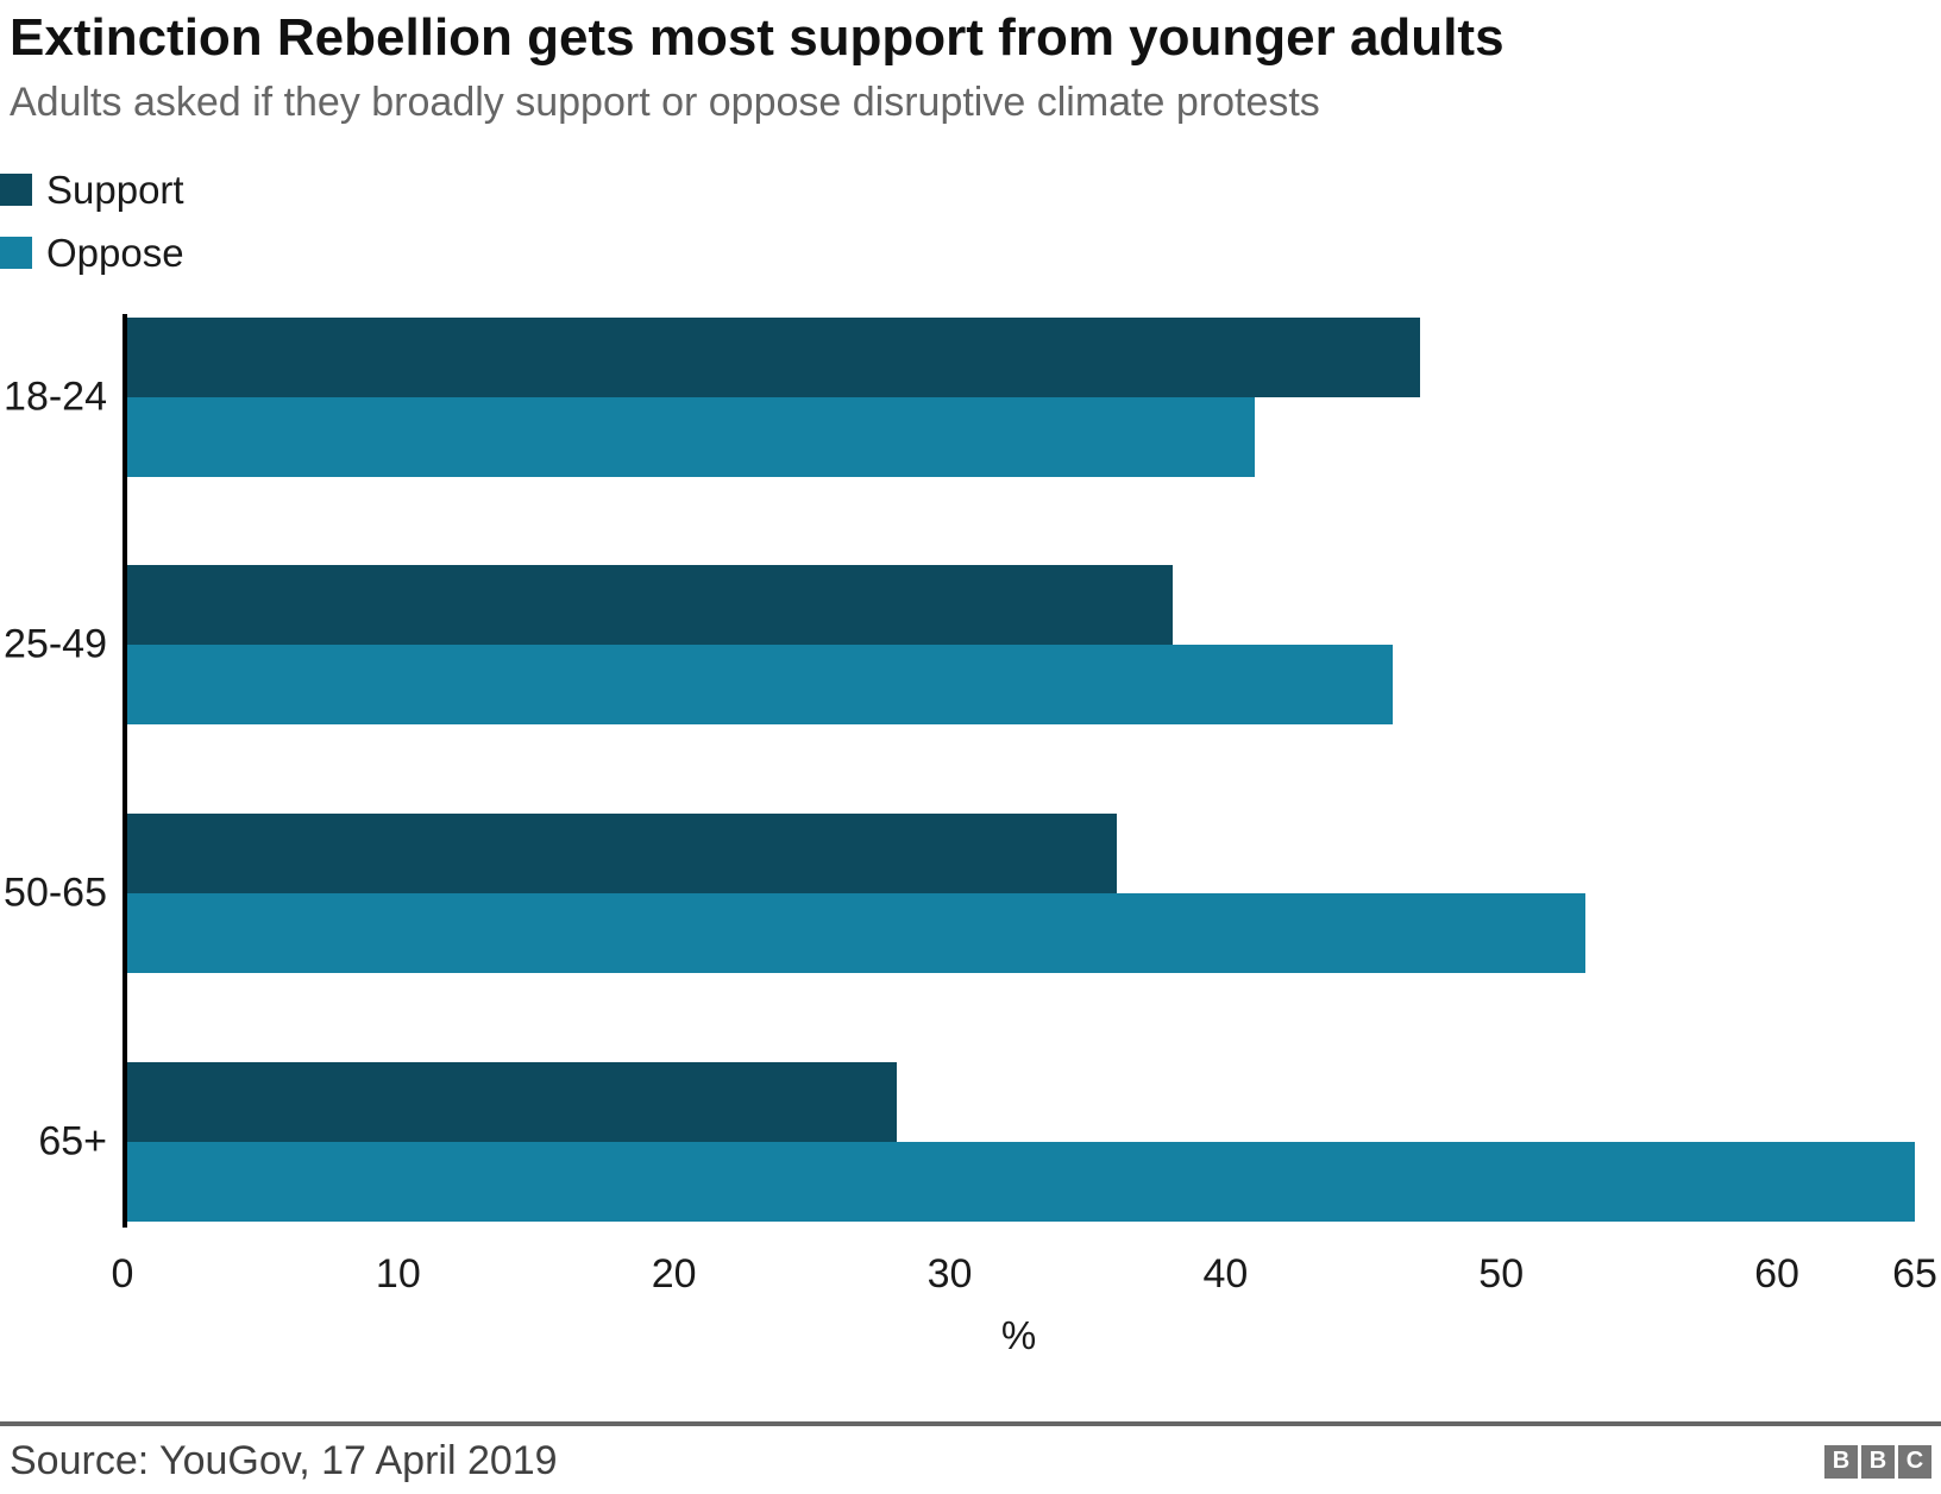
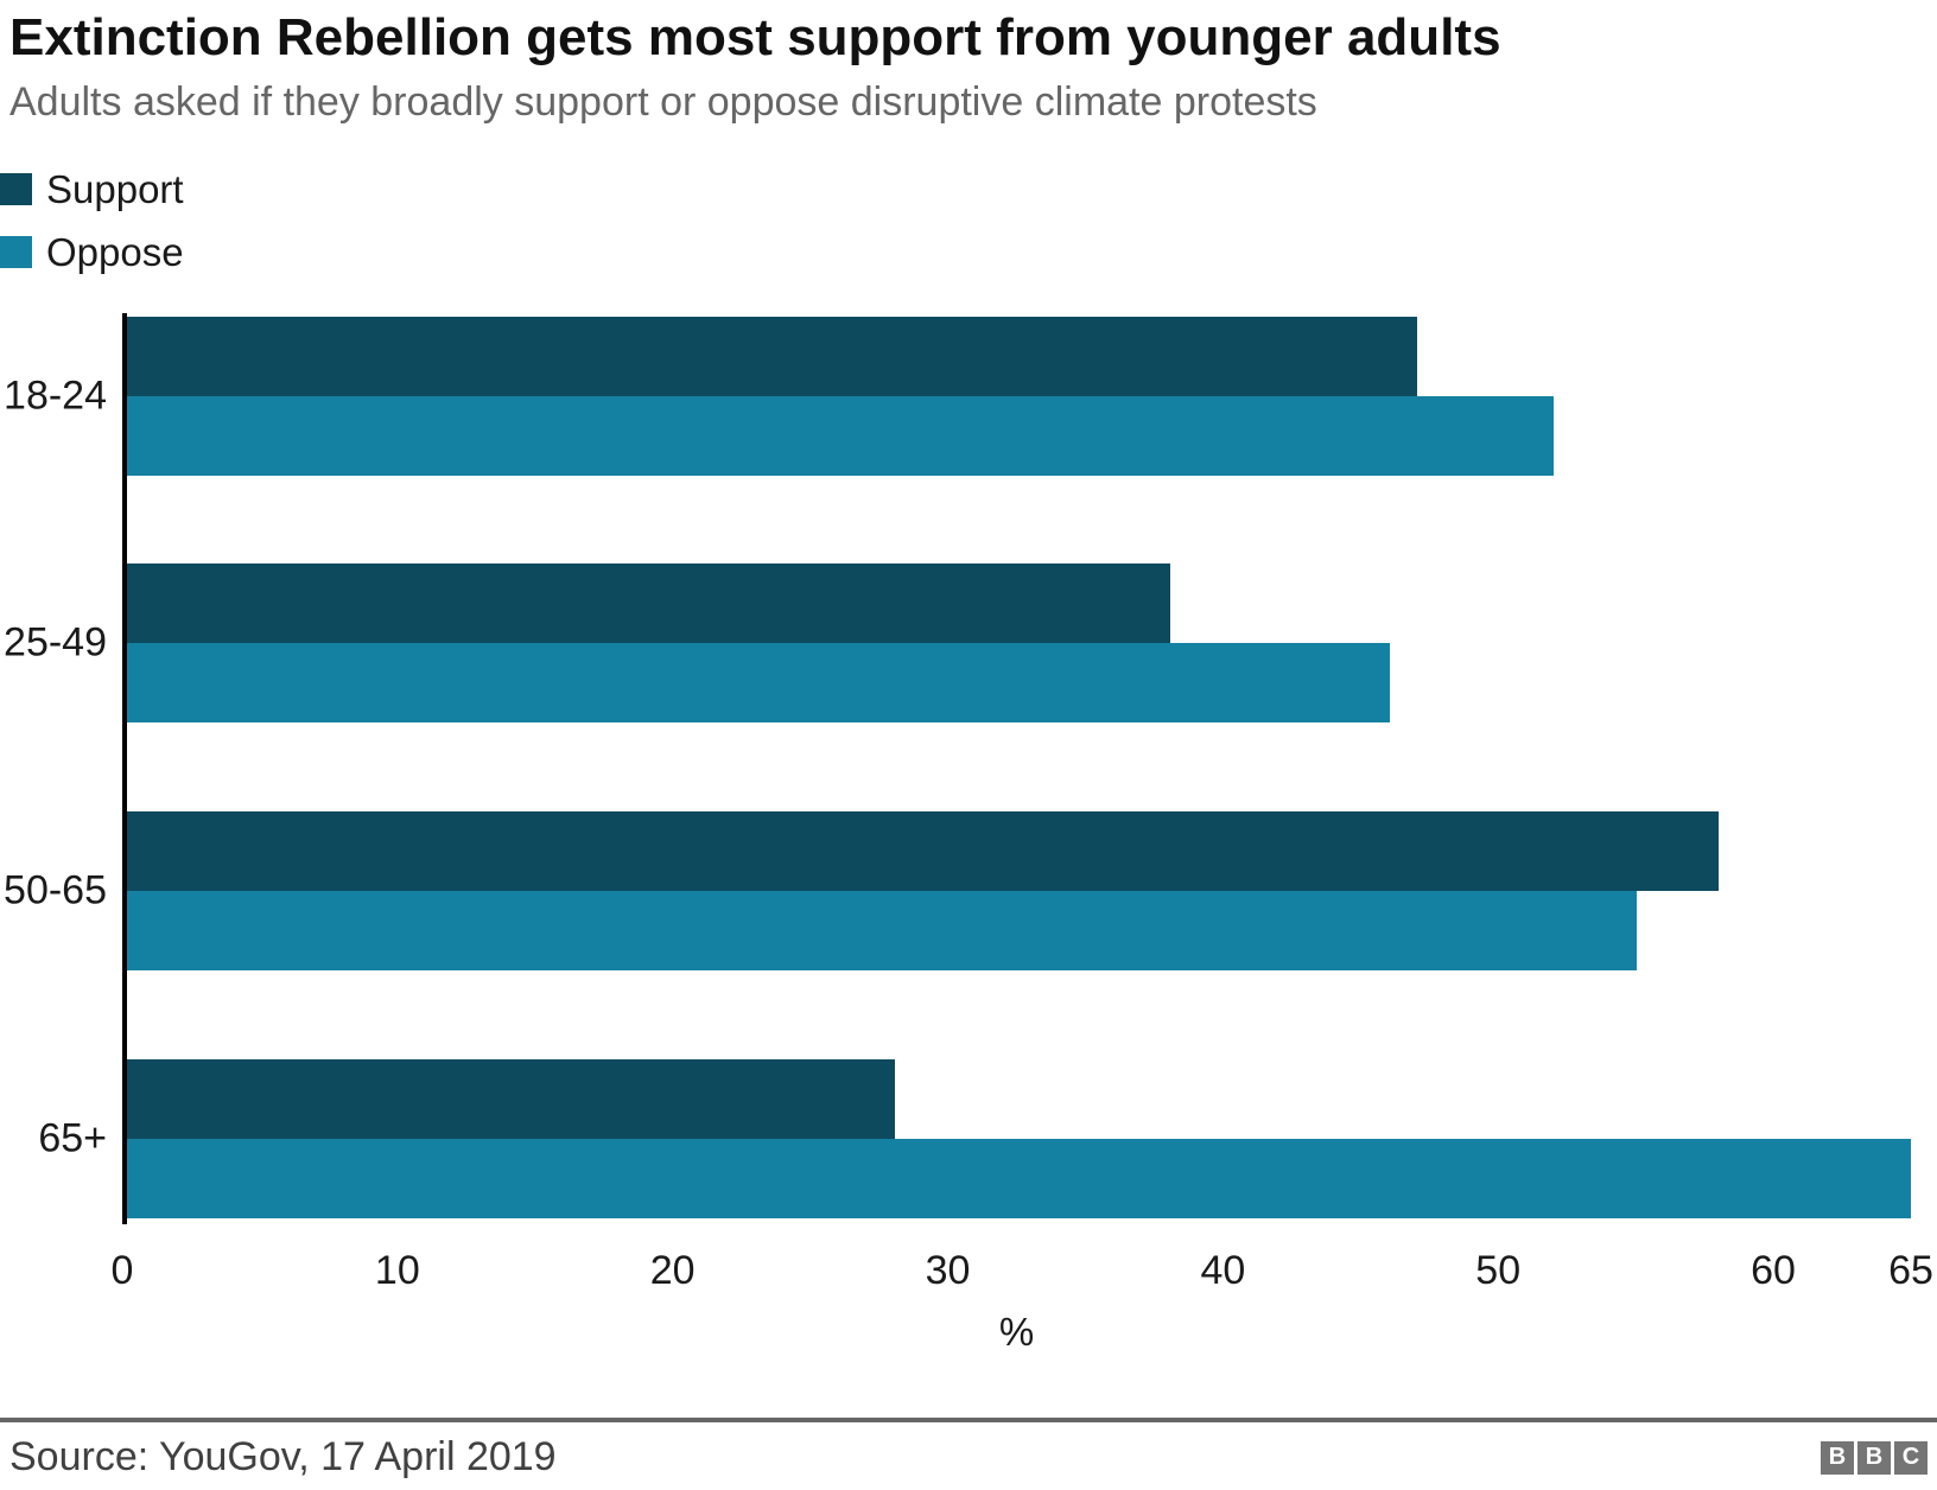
Oppose/18-24: 41 -> 52
Support/50-65: 36 -> 58
Oppose/50-65: 53 -> 55
